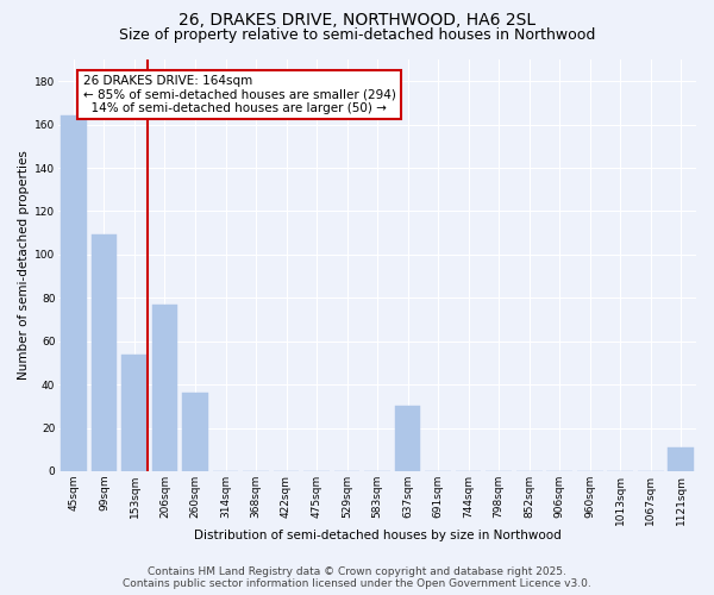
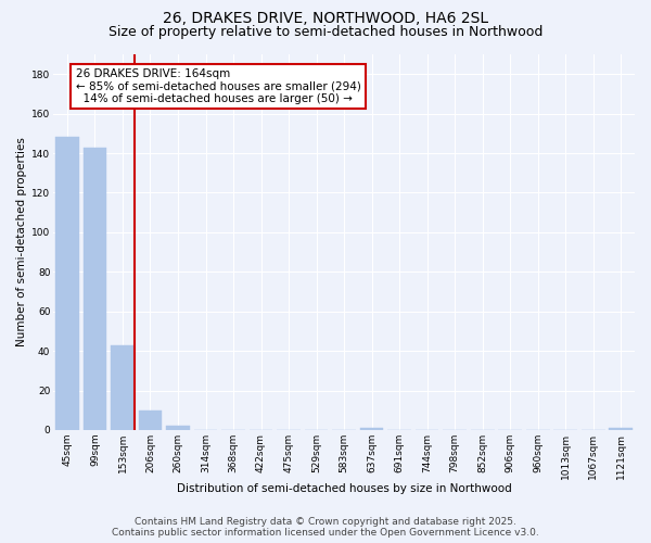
45sqm: 164 -> 148
99sqm: 109 -> 143
153sqm: 54 -> 43
206sqm: 77 -> 10
260sqm: 36 -> 2
637sqm: 30 -> 1
1121sqm: 11 -> 1
